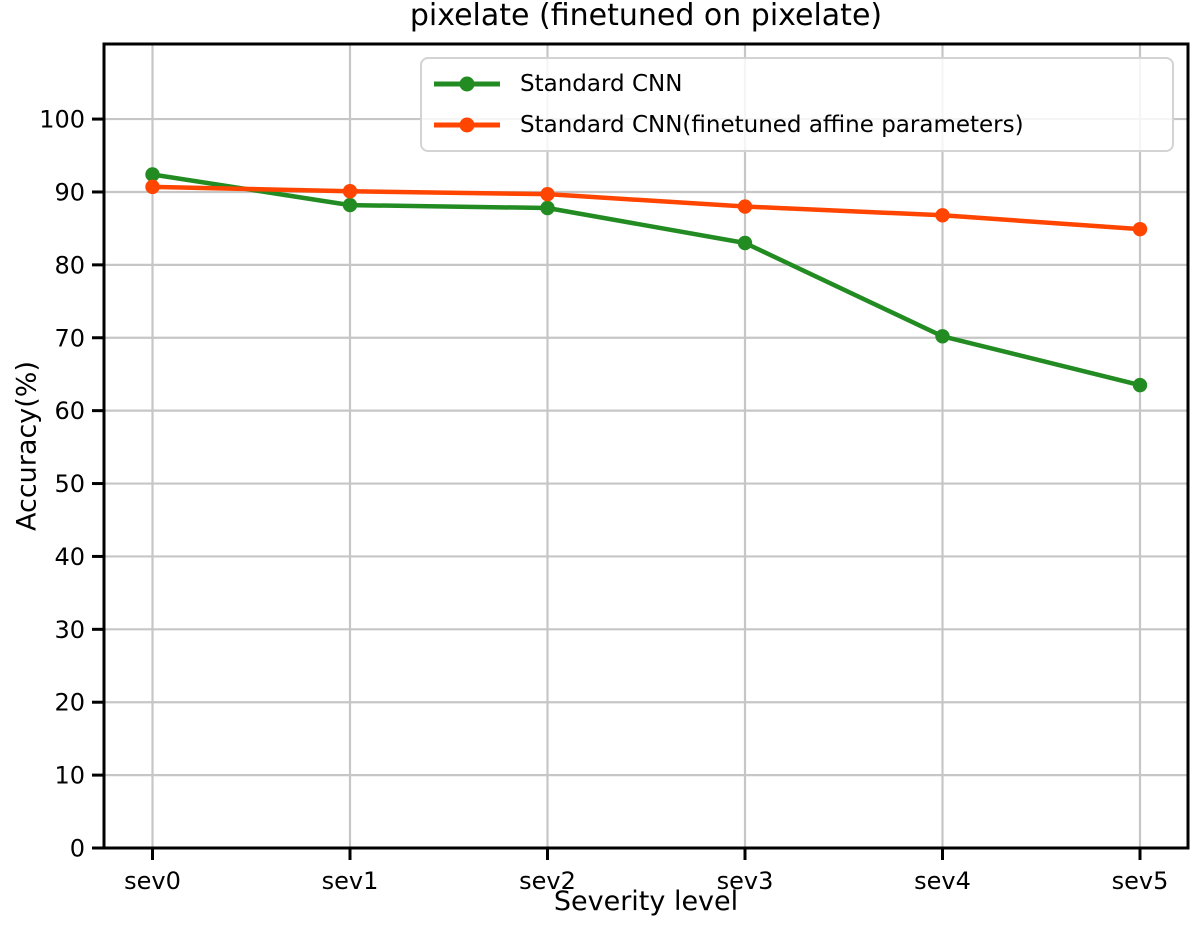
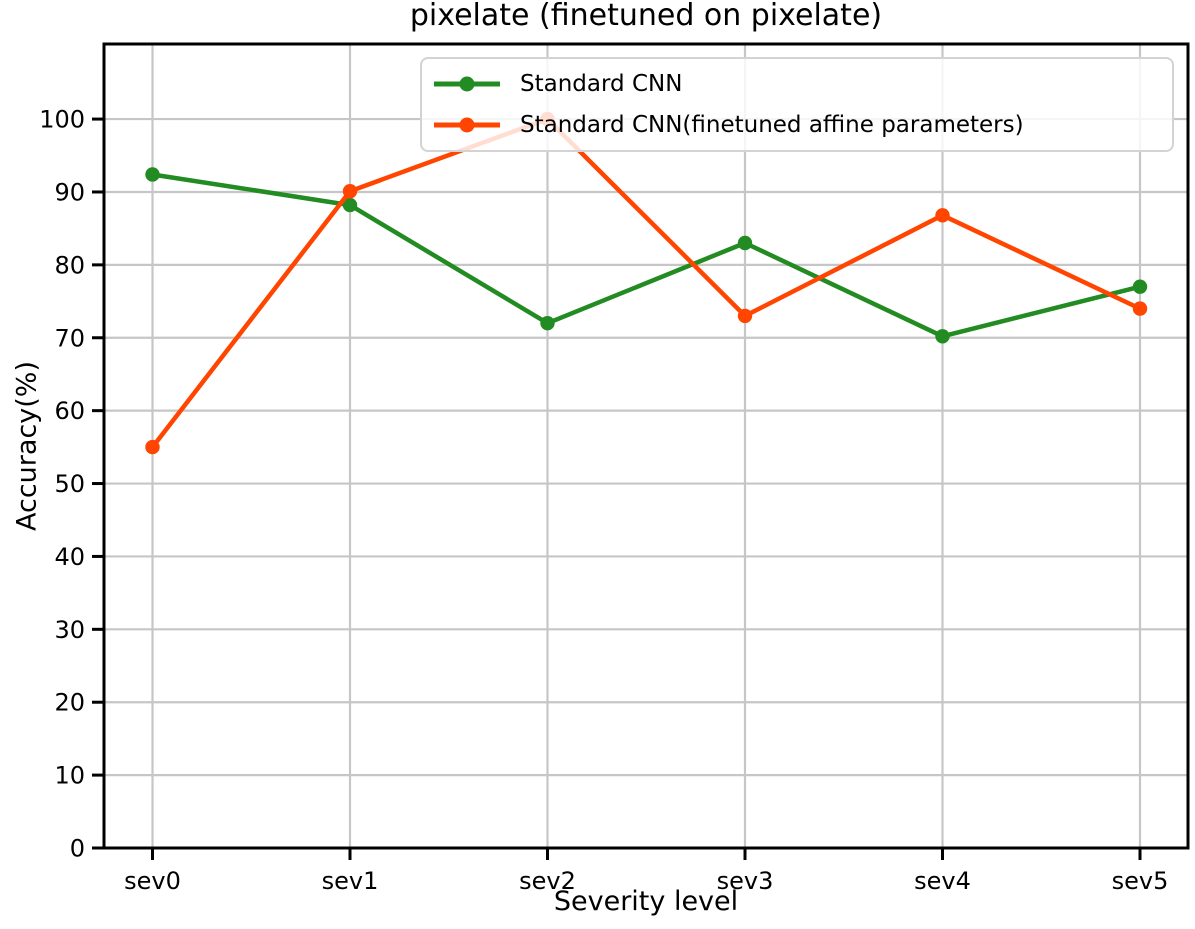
Standard CNN(finetuned affine parameters)/sev0: 91 -> 55
Standard CNN/sev2: 88 -> 72
Standard CNN(finetuned affine parameters)/sev2: 90 -> 100
Standard CNN(finetuned affine parameters)/sev3: 88 -> 73
Standard CNN/sev5: 64 -> 77
Standard CNN(finetuned affine parameters)/sev5: 85 -> 74
